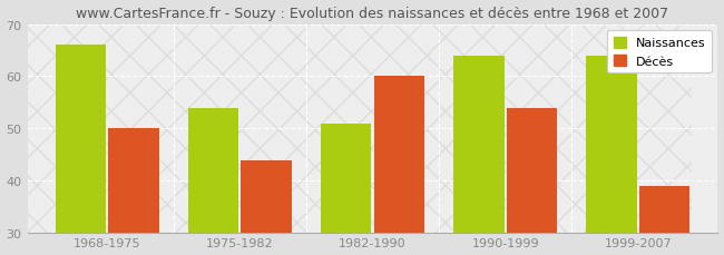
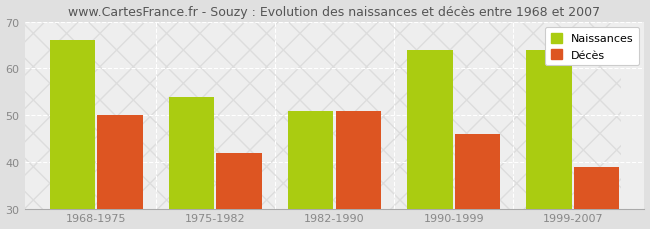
Décès/1975-1982: 44 -> 42
Décès/1982-1990: 60 -> 51
Décès/1990-1999: 54 -> 46
